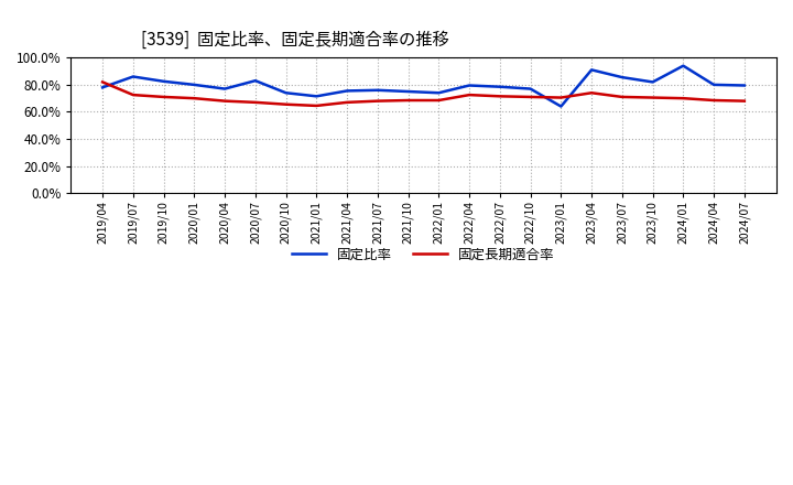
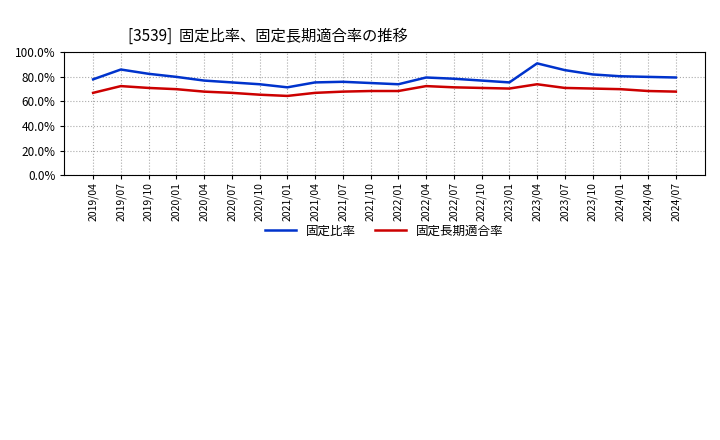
固定長期適合率/2019/04: 82% -> 67%
固定比率/2020/07: 83% -> 76%
固定比率/2023/01: 64% -> 76%
固定比率/2024/01: 94% -> 80%
